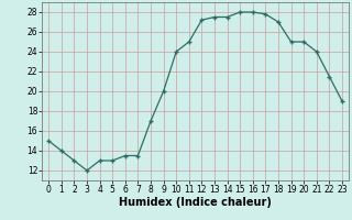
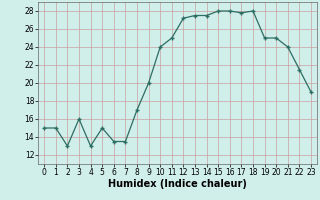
1: 14.0 -> 15.0
3: 12.0 -> 16.0
5: 13.0 -> 15.0
18: 27.0 -> 28.0
